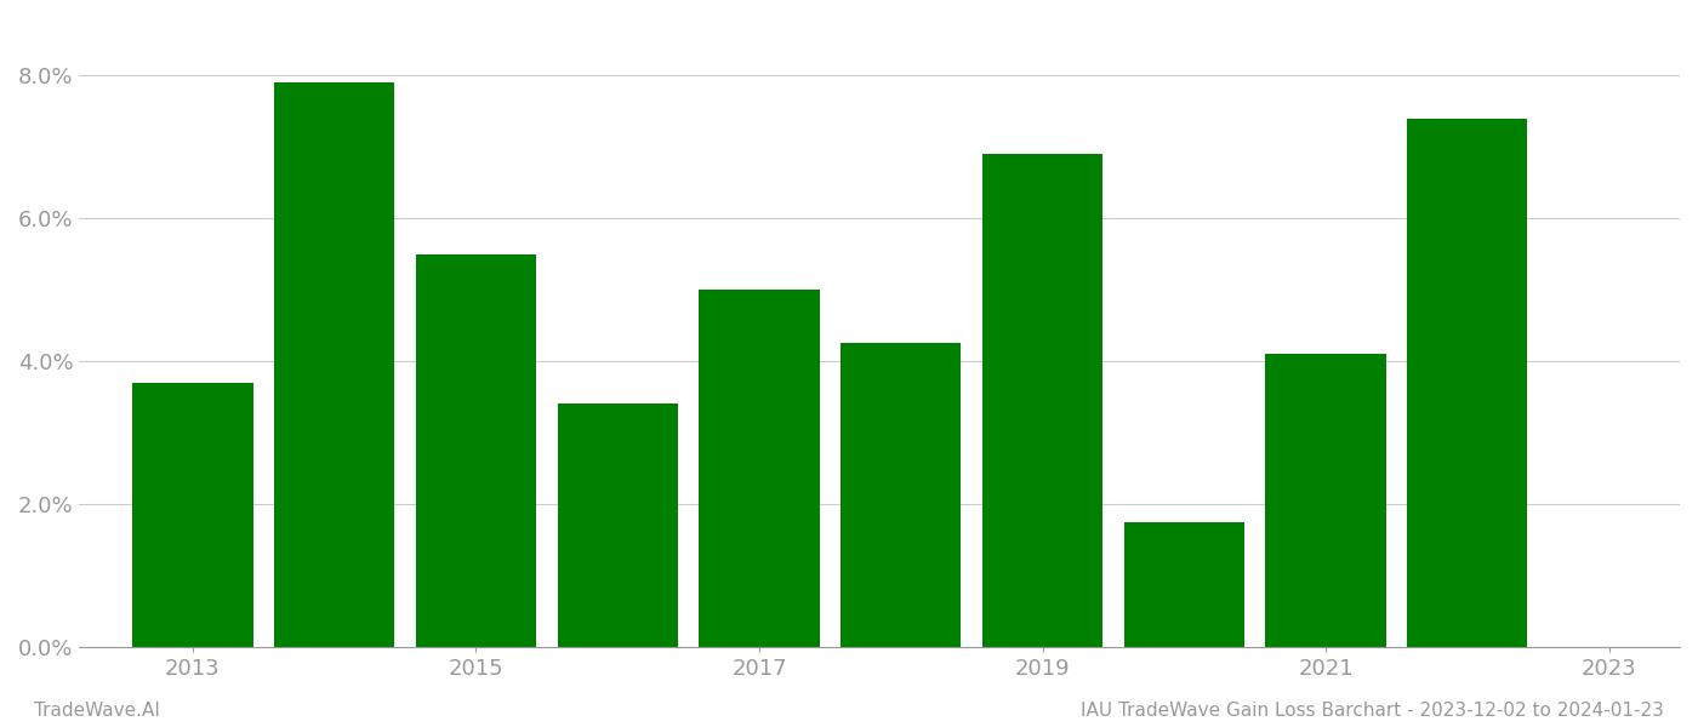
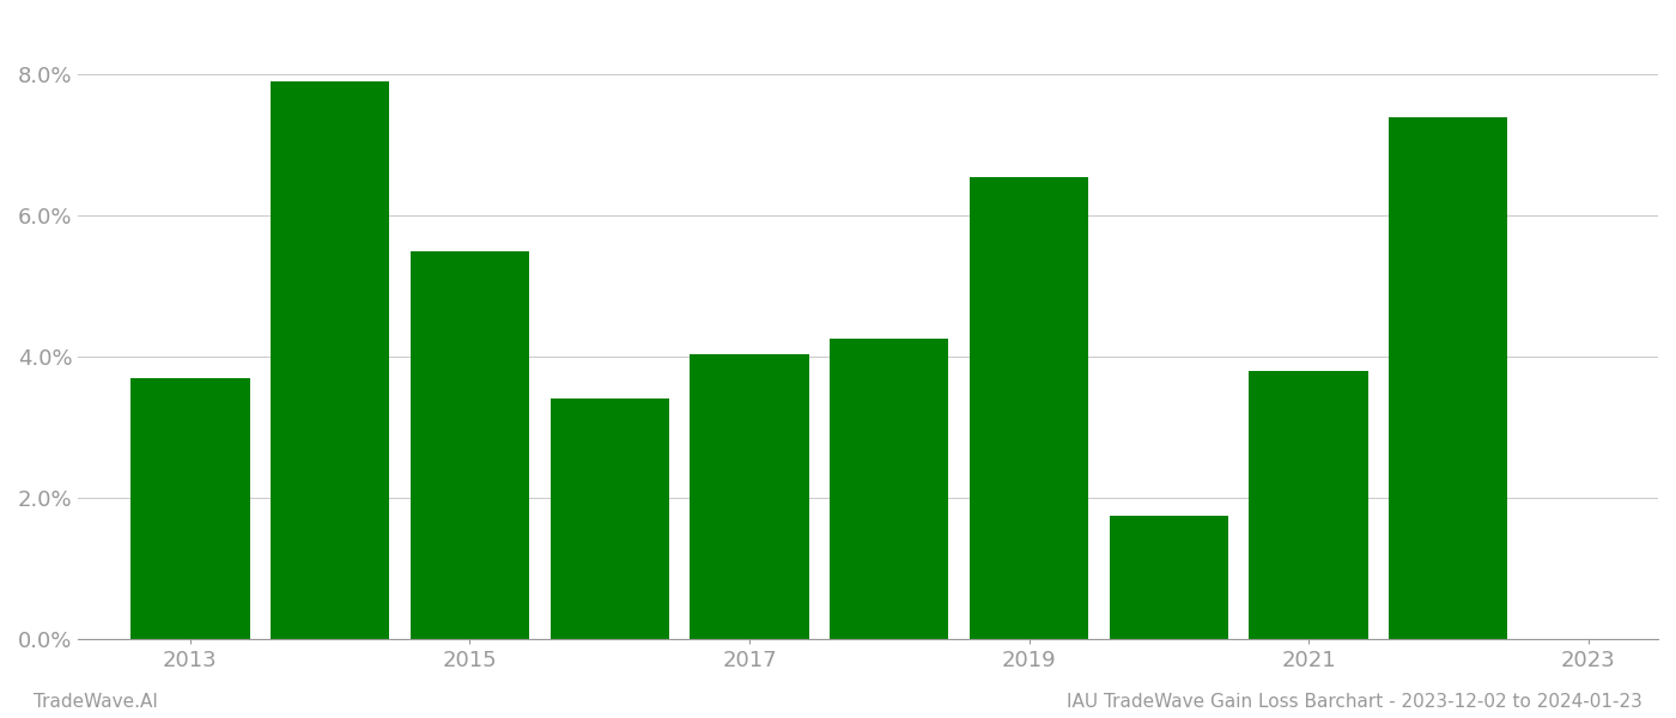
2017: 5.00% -> 4.04%
2019: 6.90% -> 6.54%
2021: 4.10% -> 3.80%
